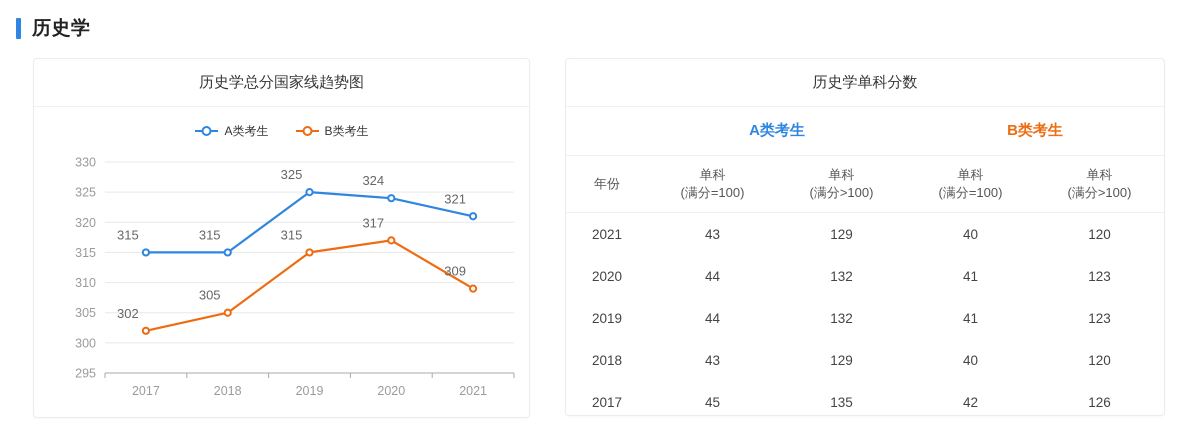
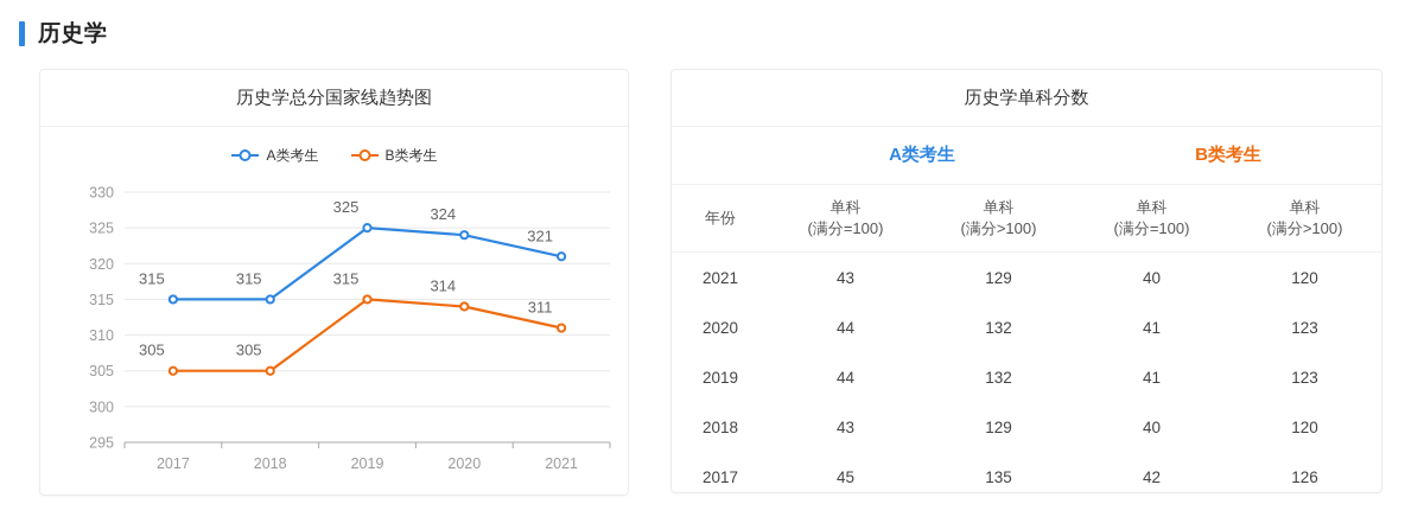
B类考生/2017: 302 -> 305
B类考生/2020: 317 -> 314
B类考生/2021: 309 -> 311
